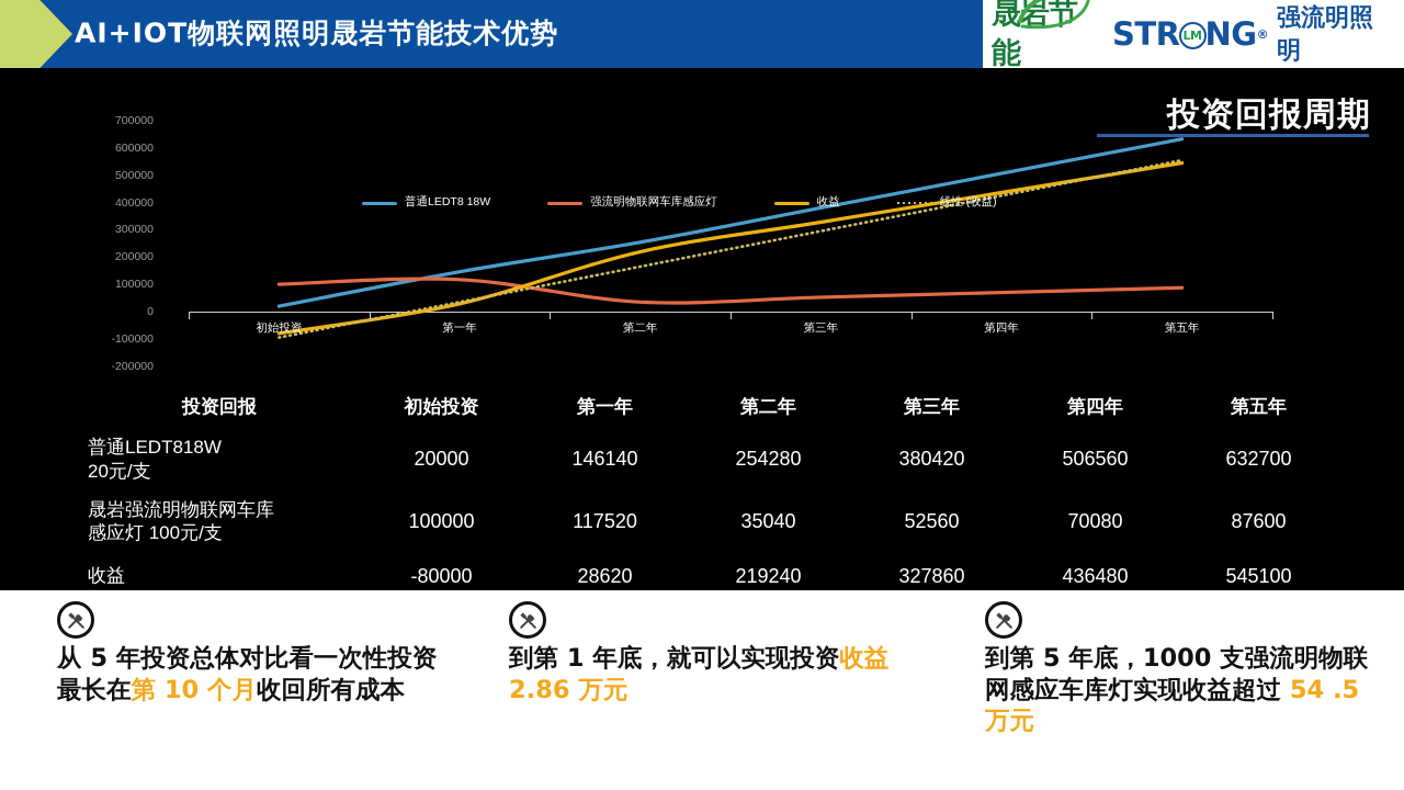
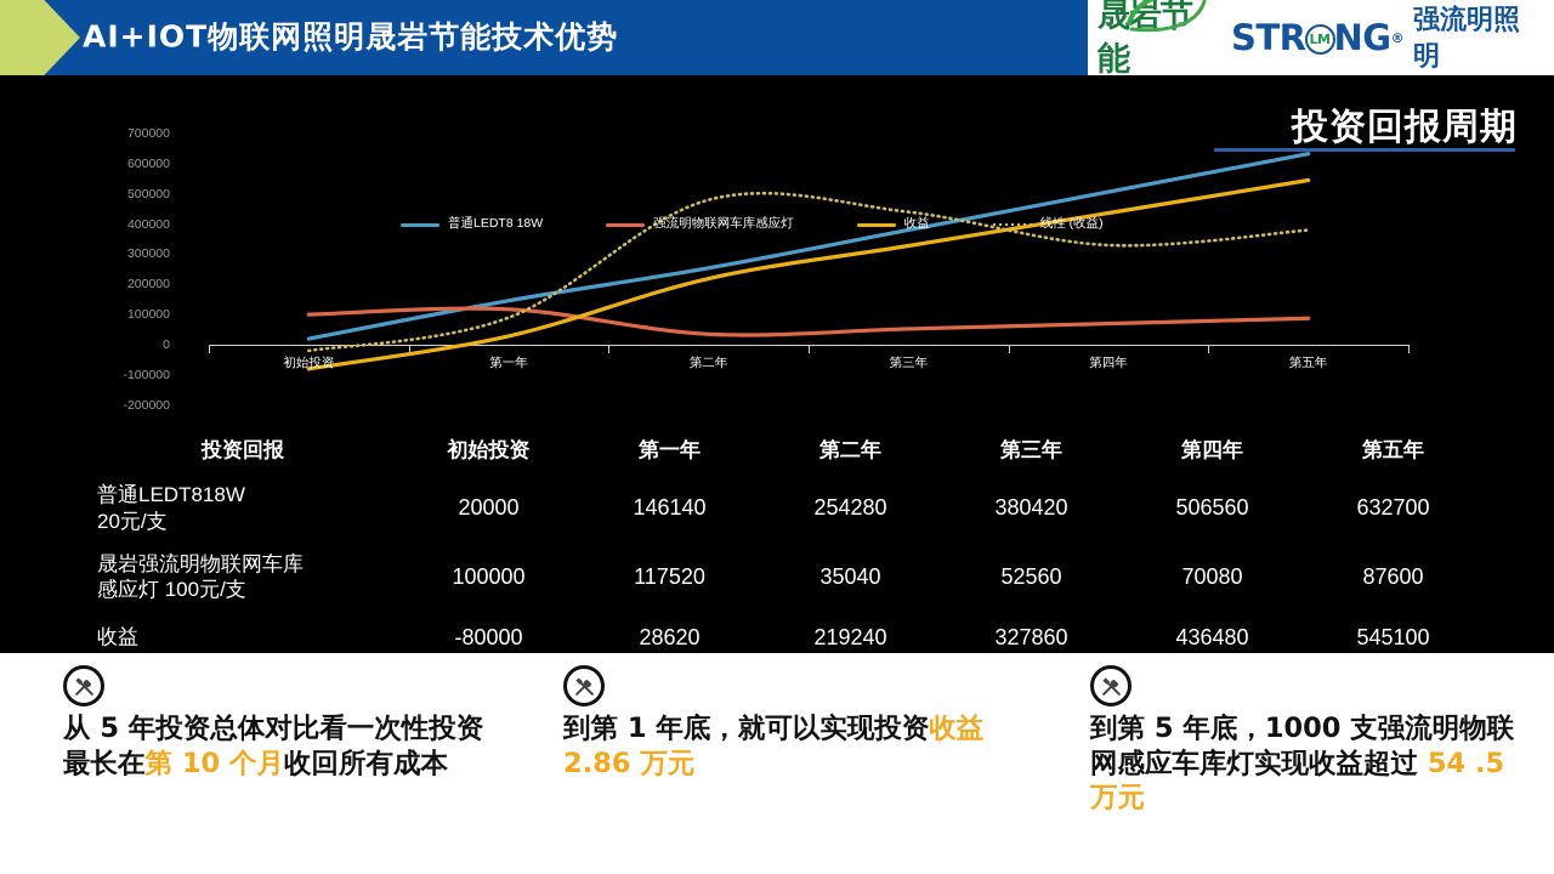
线性 (收益)/初始投资: -100000 -> -20000
线性 (收益)/第一年: 40000 -> 90000
线性 (收益)/第二年: 160000 -> 480000
线性 (收益)/第三年: 300000 -> 440000
线性 (收益)/第四年: 420000 -> 330000
线性 (收益)/第五年: 560000 -> 380000
